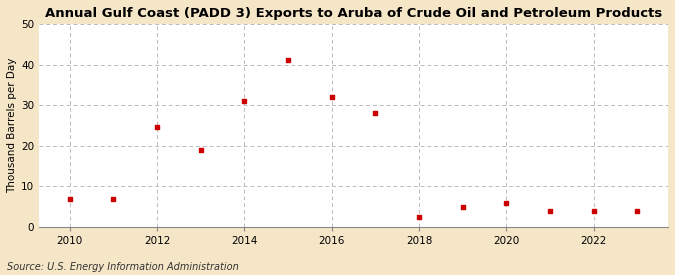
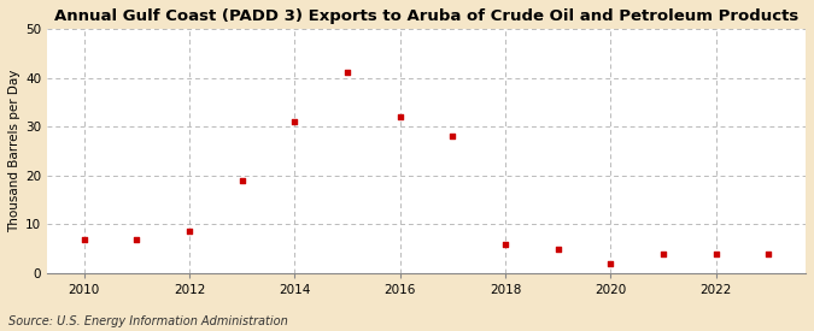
2012: 24.5 -> 8.5
2018: 2.5 -> 6.0
2020: 6.0 -> 2.0
